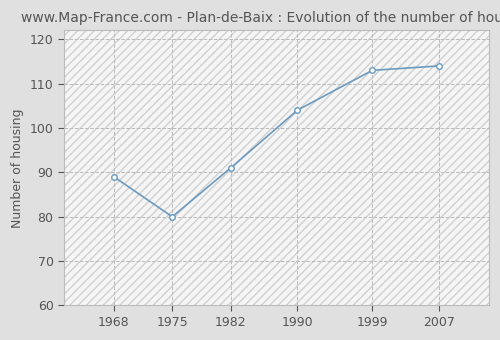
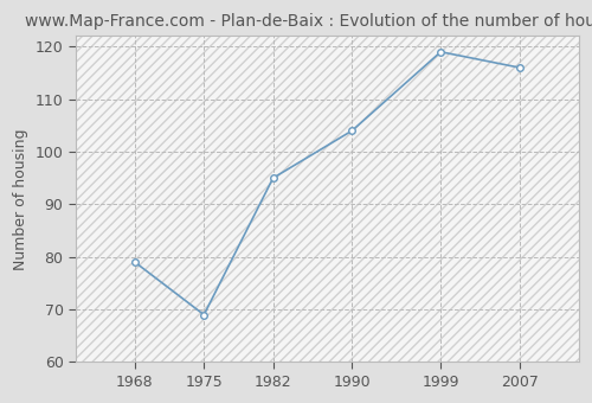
1968: 89 -> 79
1975: 80 -> 69
1982: 91 -> 95
1999: 113 -> 119
2007: 114 -> 116
